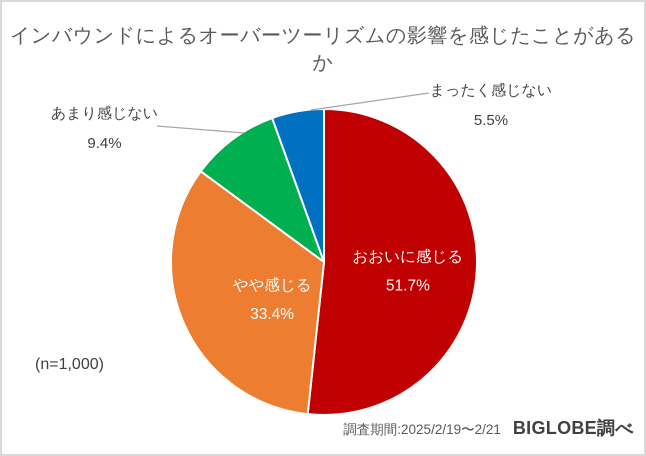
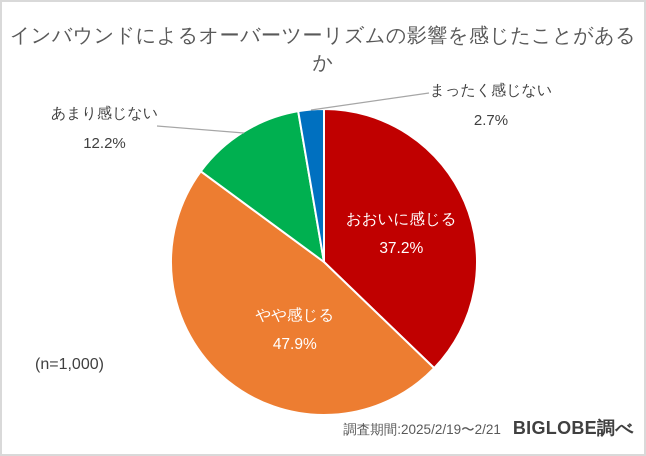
おおいに感じる: 51.7% -> 37.2%
やや感じる: 33.4% -> 47.9%
あまり感じない: 9.4% -> 12.2%
まったく感じない: 5.5% -> 2.7%
